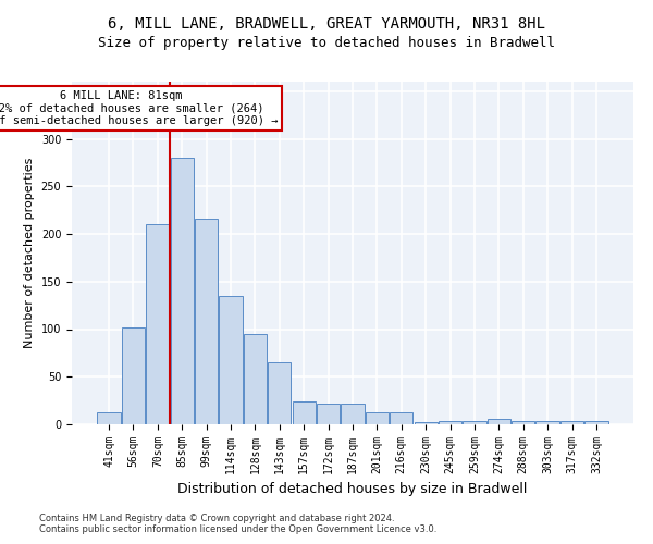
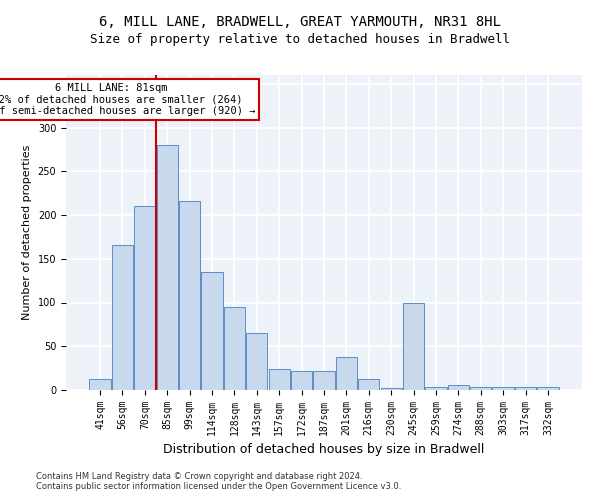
56sqm: 102 -> 166
201sqm: 13 -> 38
245sqm: 3 -> 100
